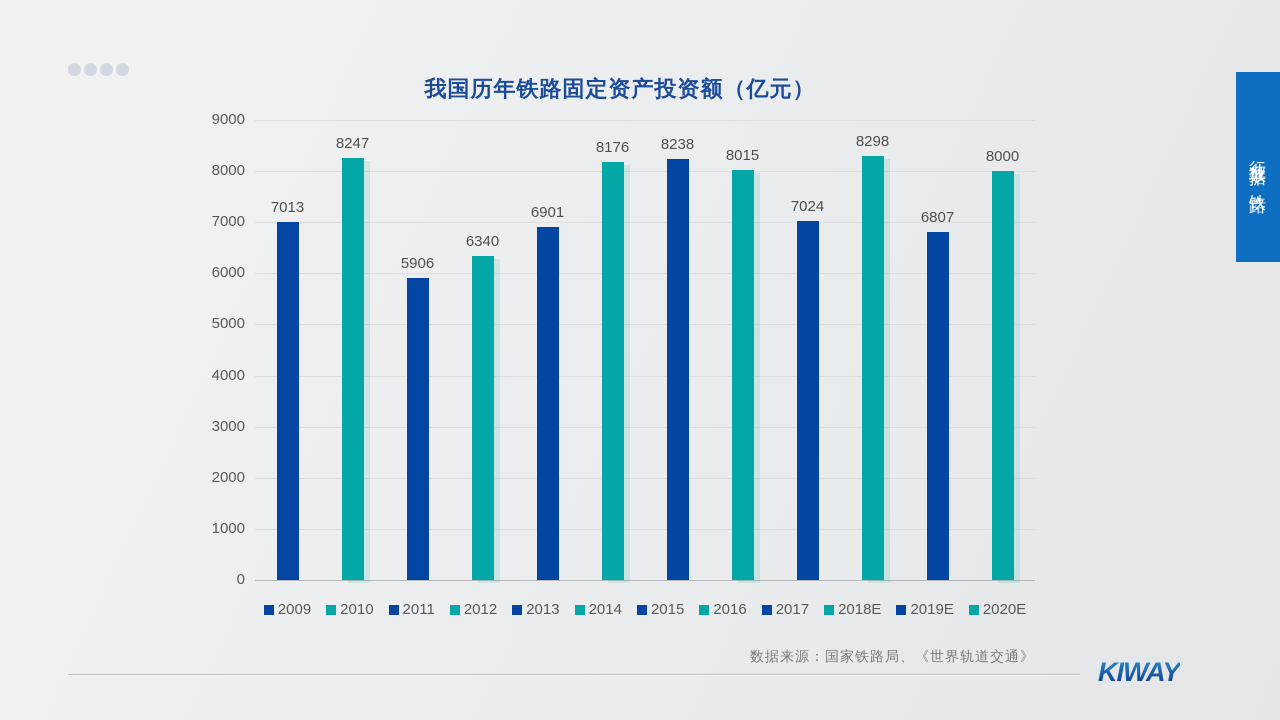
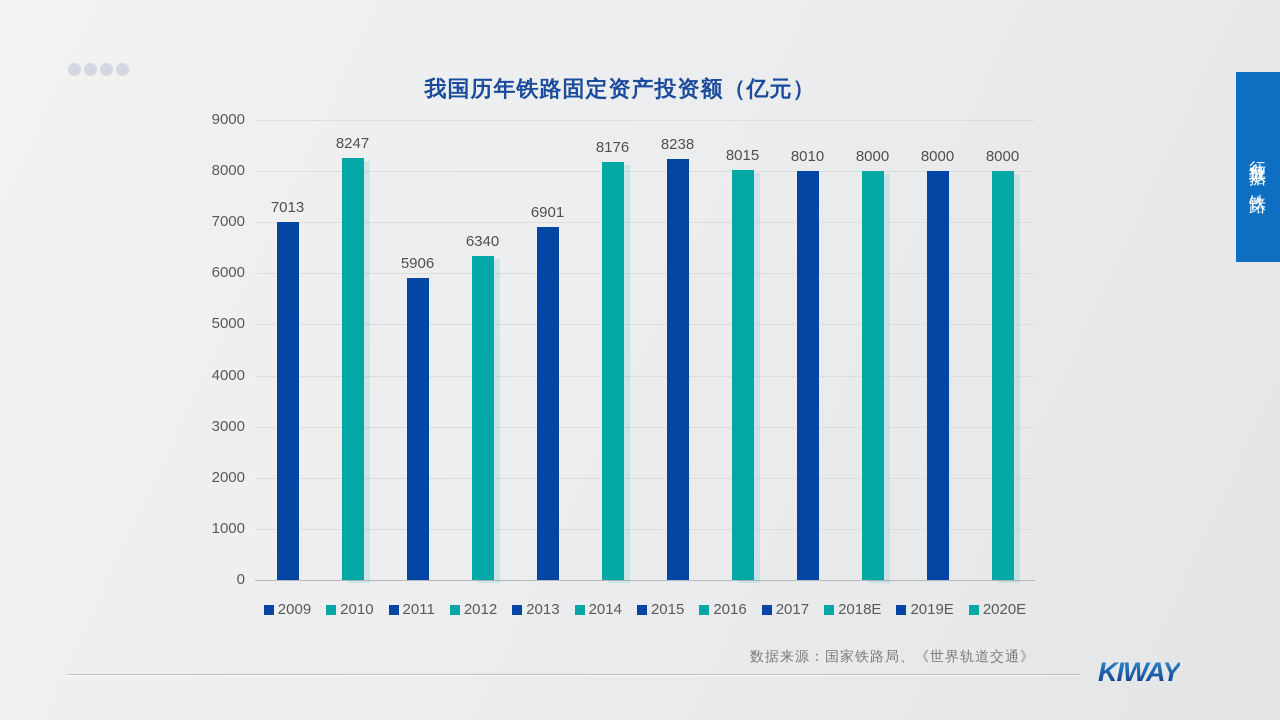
2017: 7024 -> 8010
2018E: 8298 -> 8000
2019E: 6807 -> 8000
